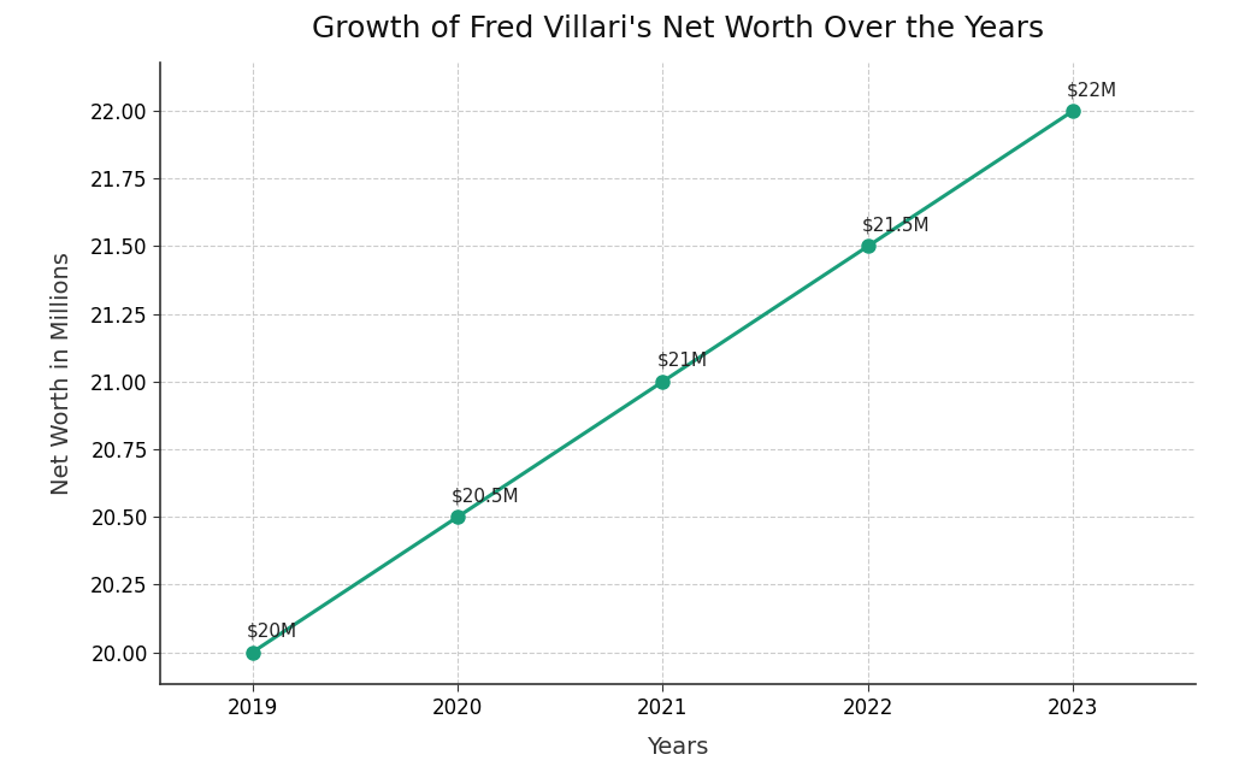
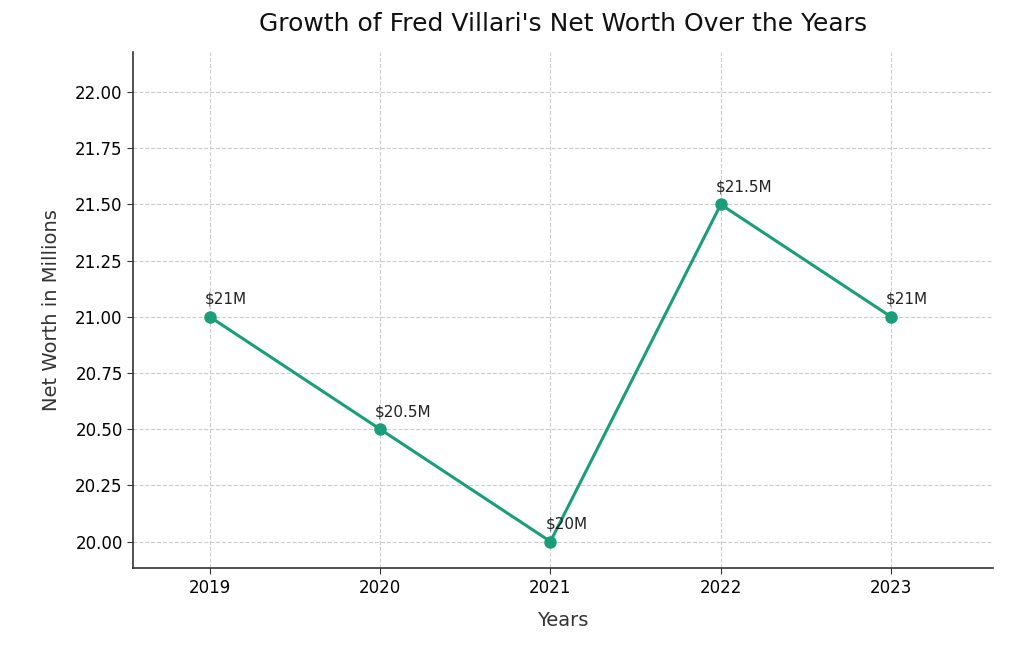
2019: $20M -> $21M
2021: $21M -> $20M
2023: $22M -> $21M
